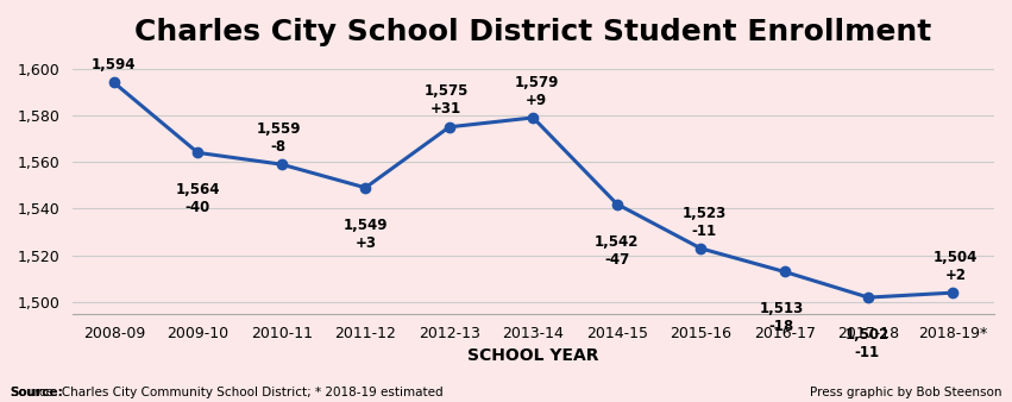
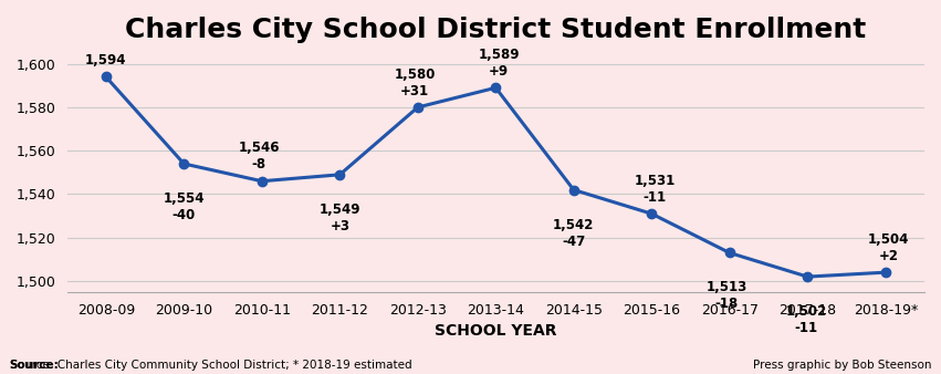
2009-10: 1,564 -> 1,554
2010-11: 1,559 -> 1,546
2012-13: 1,575 -> 1,580
2013-14: 1,579 -> 1,589
2015-16: 1,523 -> 1,531
